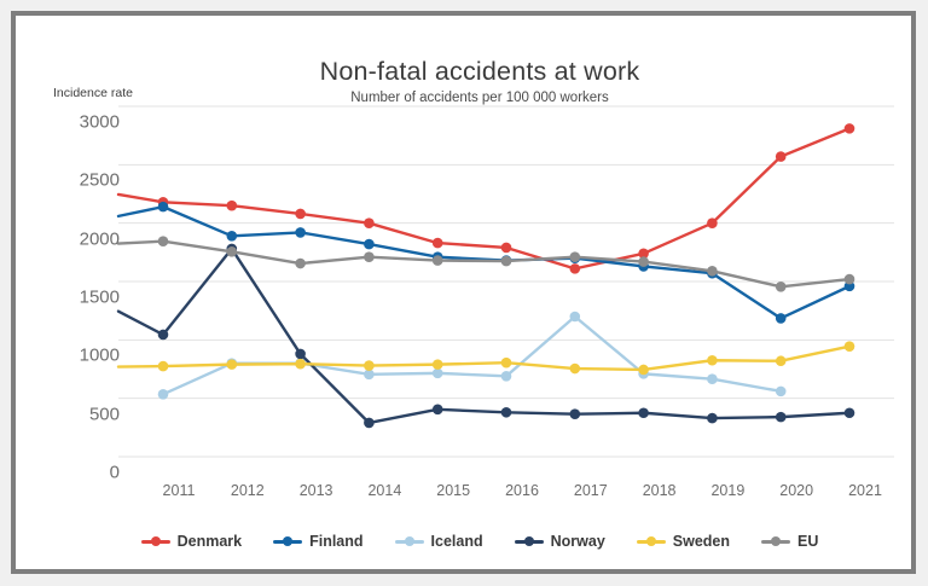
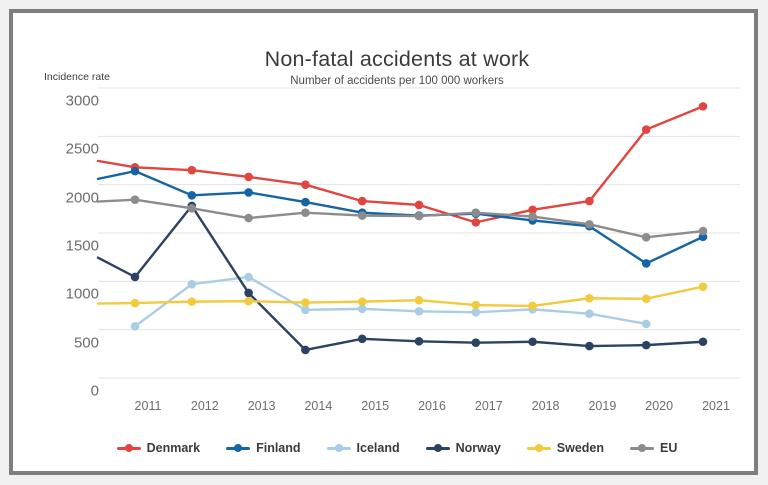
Iceland/2012: 800 -> 1000
Iceland/2013: 800 -> 1000
Iceland/2017: 1200 -> 700
Denmark/2019: 2000 -> 1800
